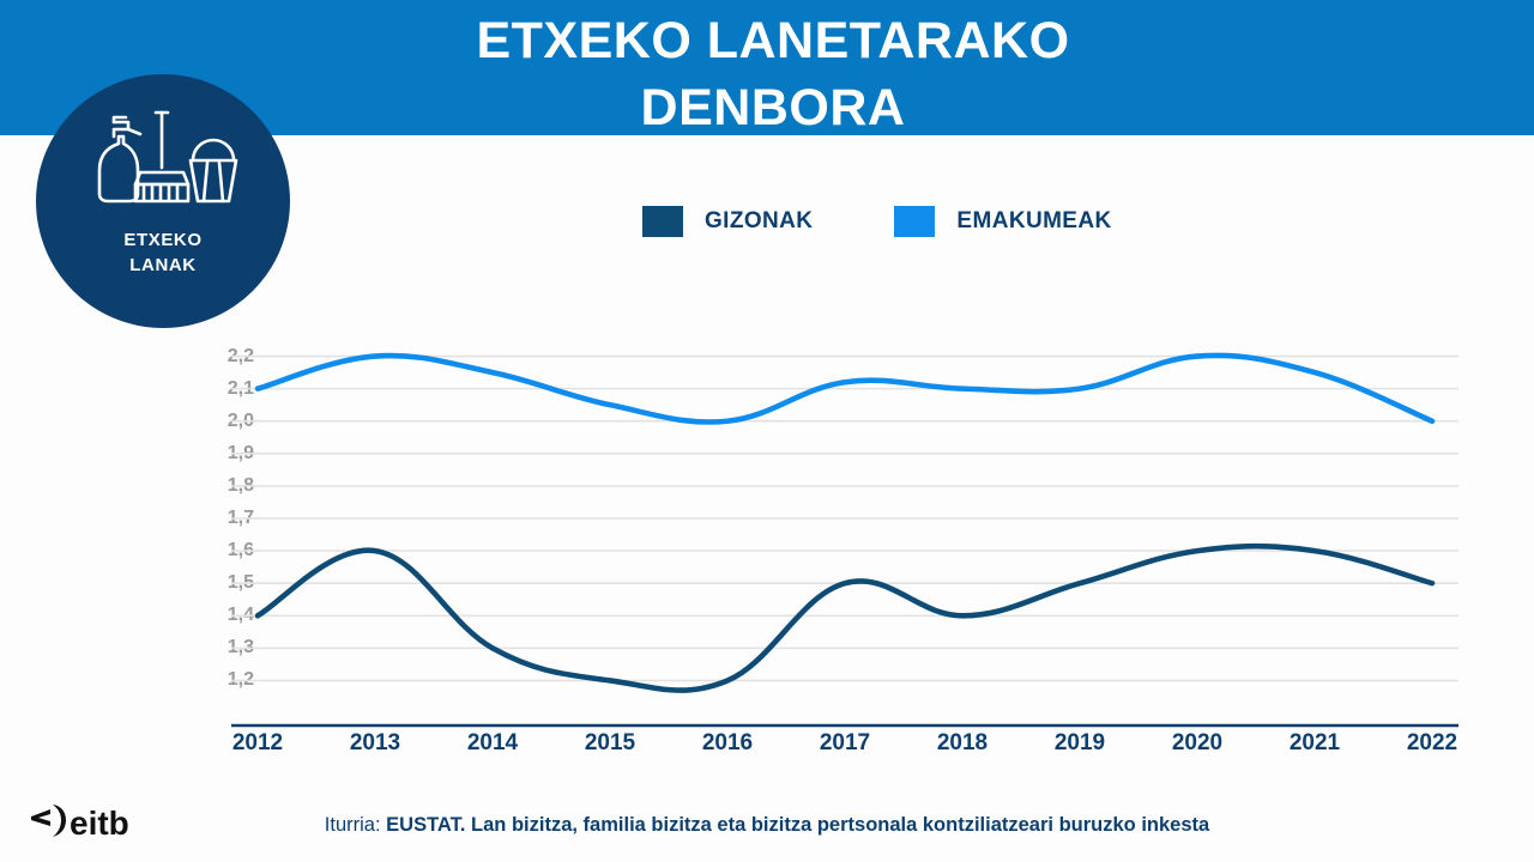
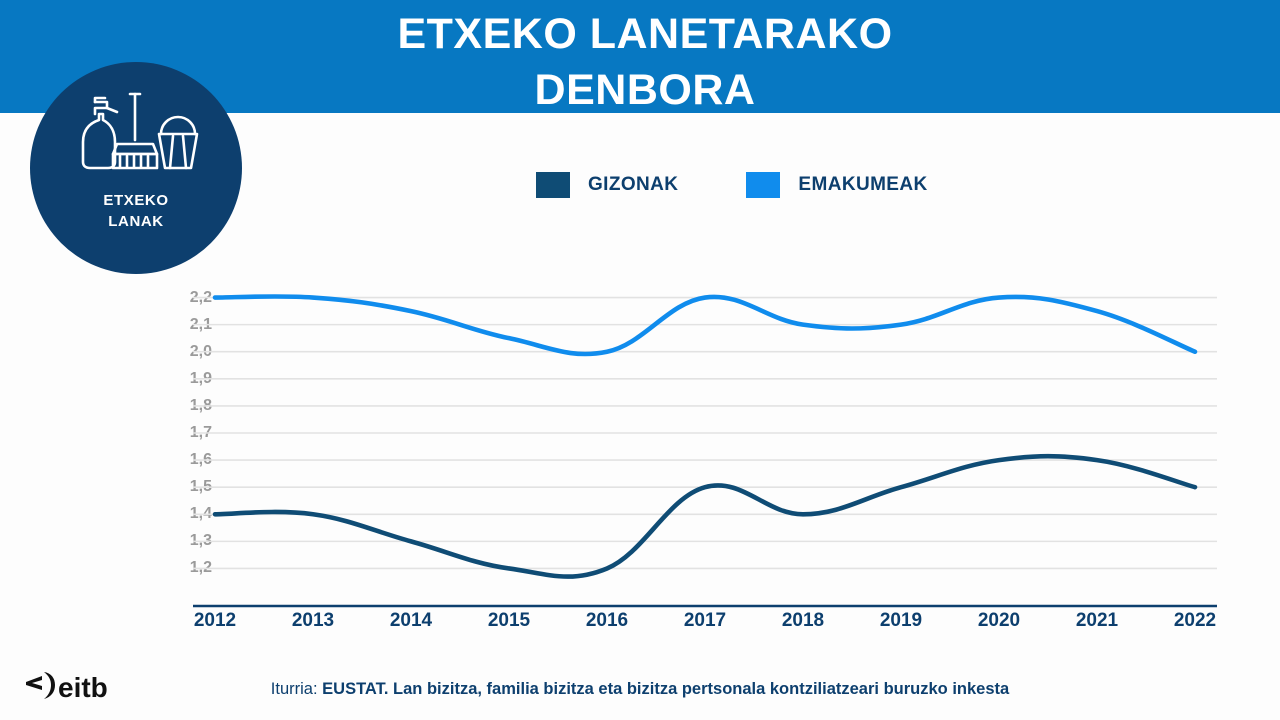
EMAKUMEAK/2012: 2,10 -> 2,20
GIZONAK/2013: 1,6 -> 1,4
EMAKUMEAK/2017: 2,12 -> 2,20
